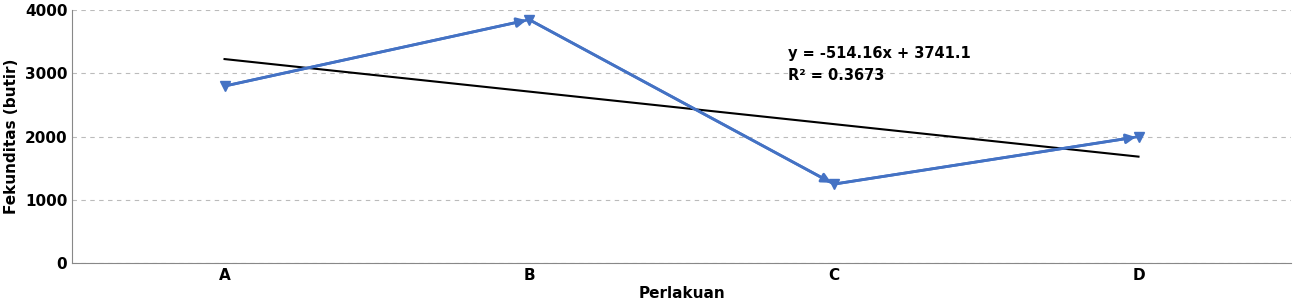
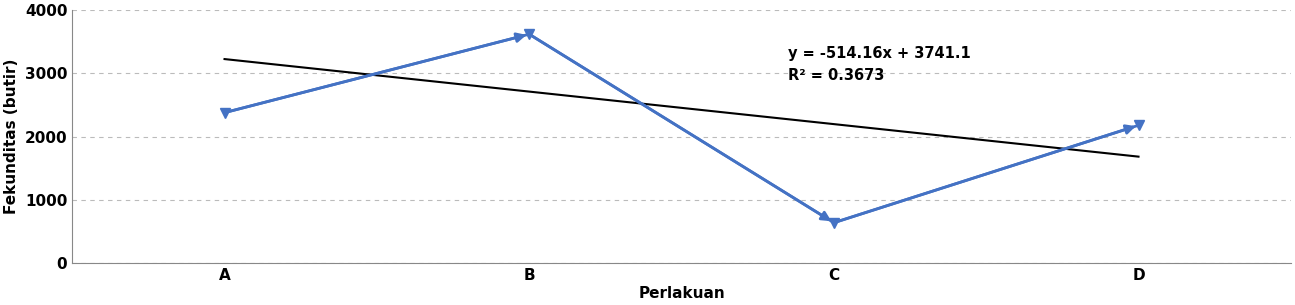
A: 2800 -> 2380
B: 3850 -> 3620
C: 1250 -> 640
D: 2000 -> 2180
